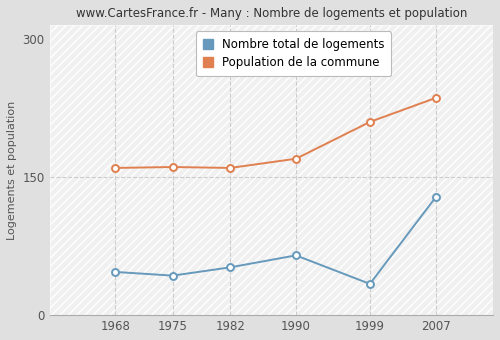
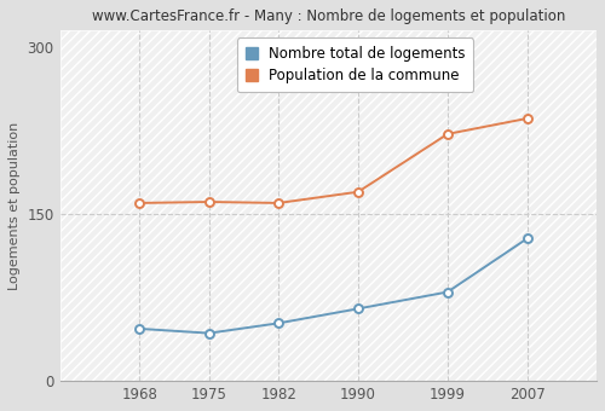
Nombre total de logements/1999: 34 -> 80
Population de la commune/1999: 210 -> 222
